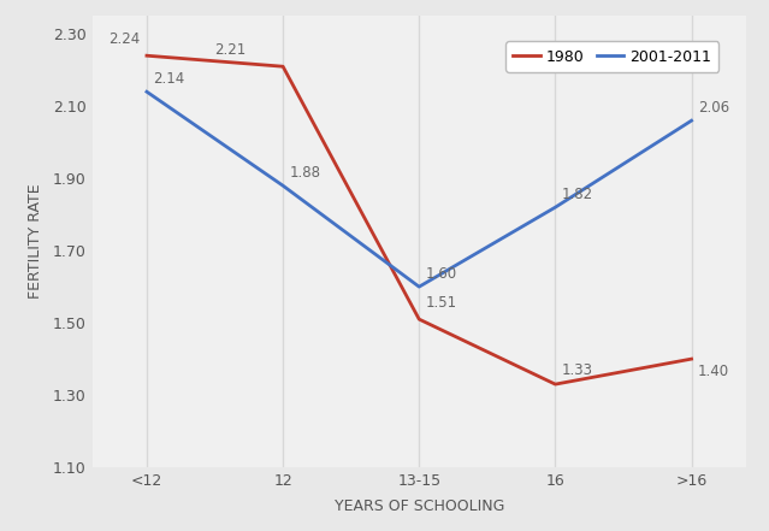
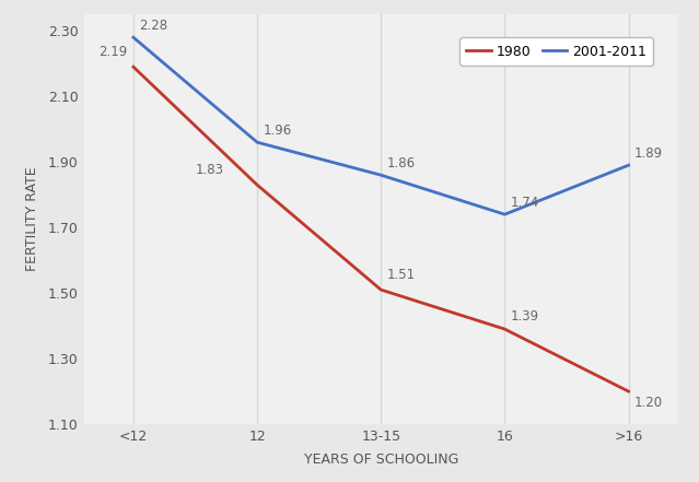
1980/<12: 2.24 -> 2.19
2001-2011/<12: 2.14 -> 2.28
1980/12: 2.21 -> 1.83
2001-2011/12: 1.88 -> 1.96
2001-2011/13-15: 1.60 -> 1.86
1980/16: 1.33 -> 1.39
2001-2011/16: 1.82 -> 1.74
1980/>16: 1.40 -> 1.20
2001-2011/>16: 2.06 -> 1.89
